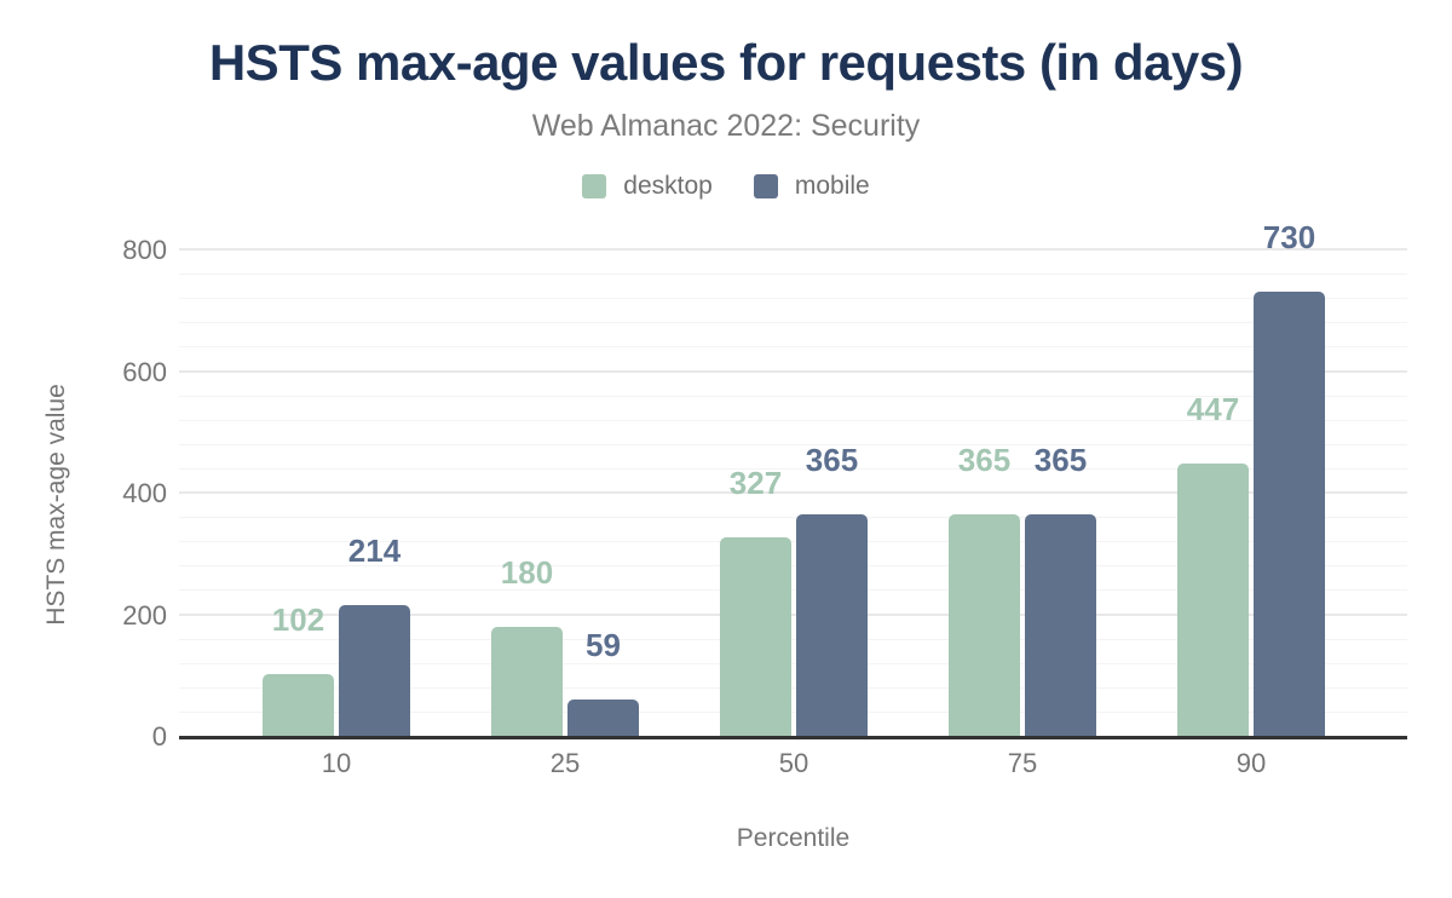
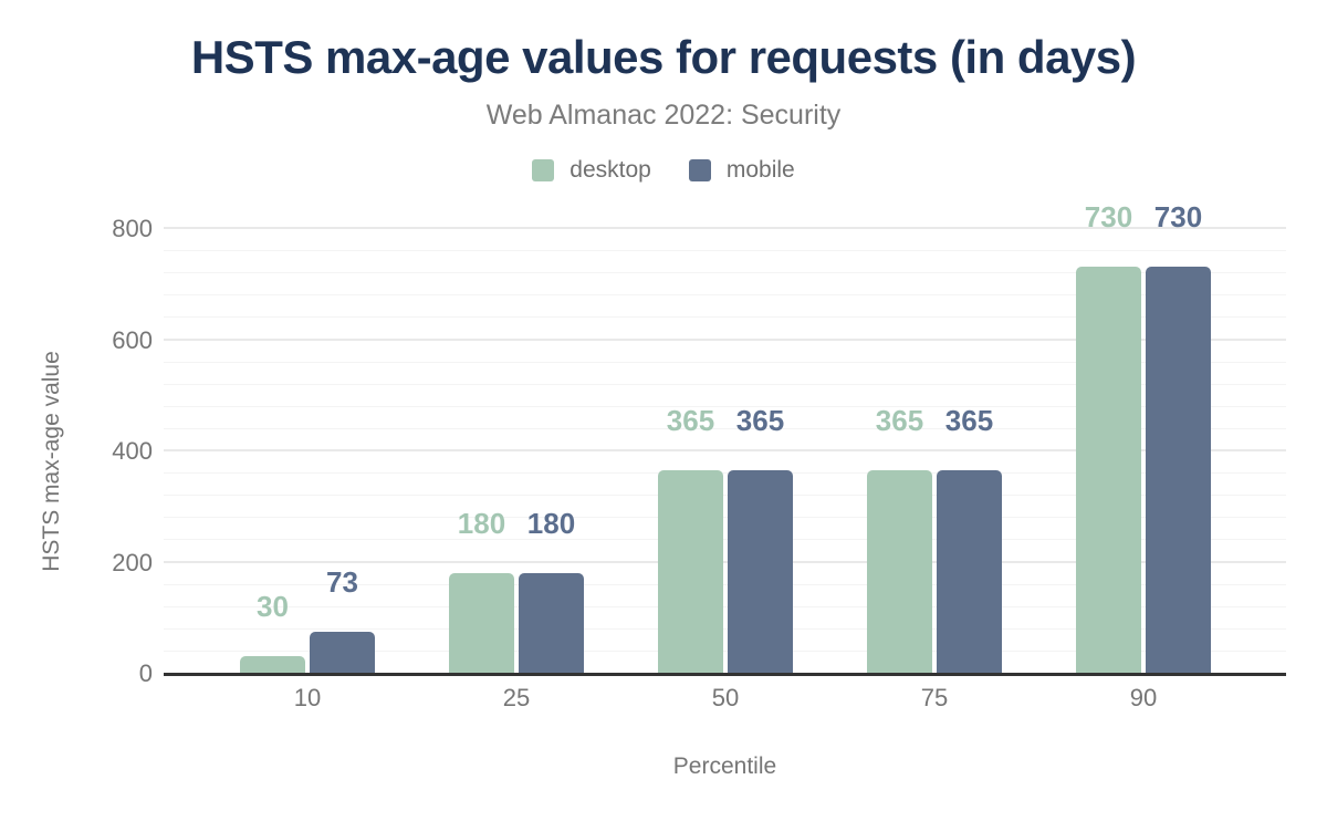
desktop/10: 102 -> 30
mobile/10: 214 -> 73
mobile/25: 59 -> 180
desktop/50: 327 -> 365
desktop/90: 447 -> 730
